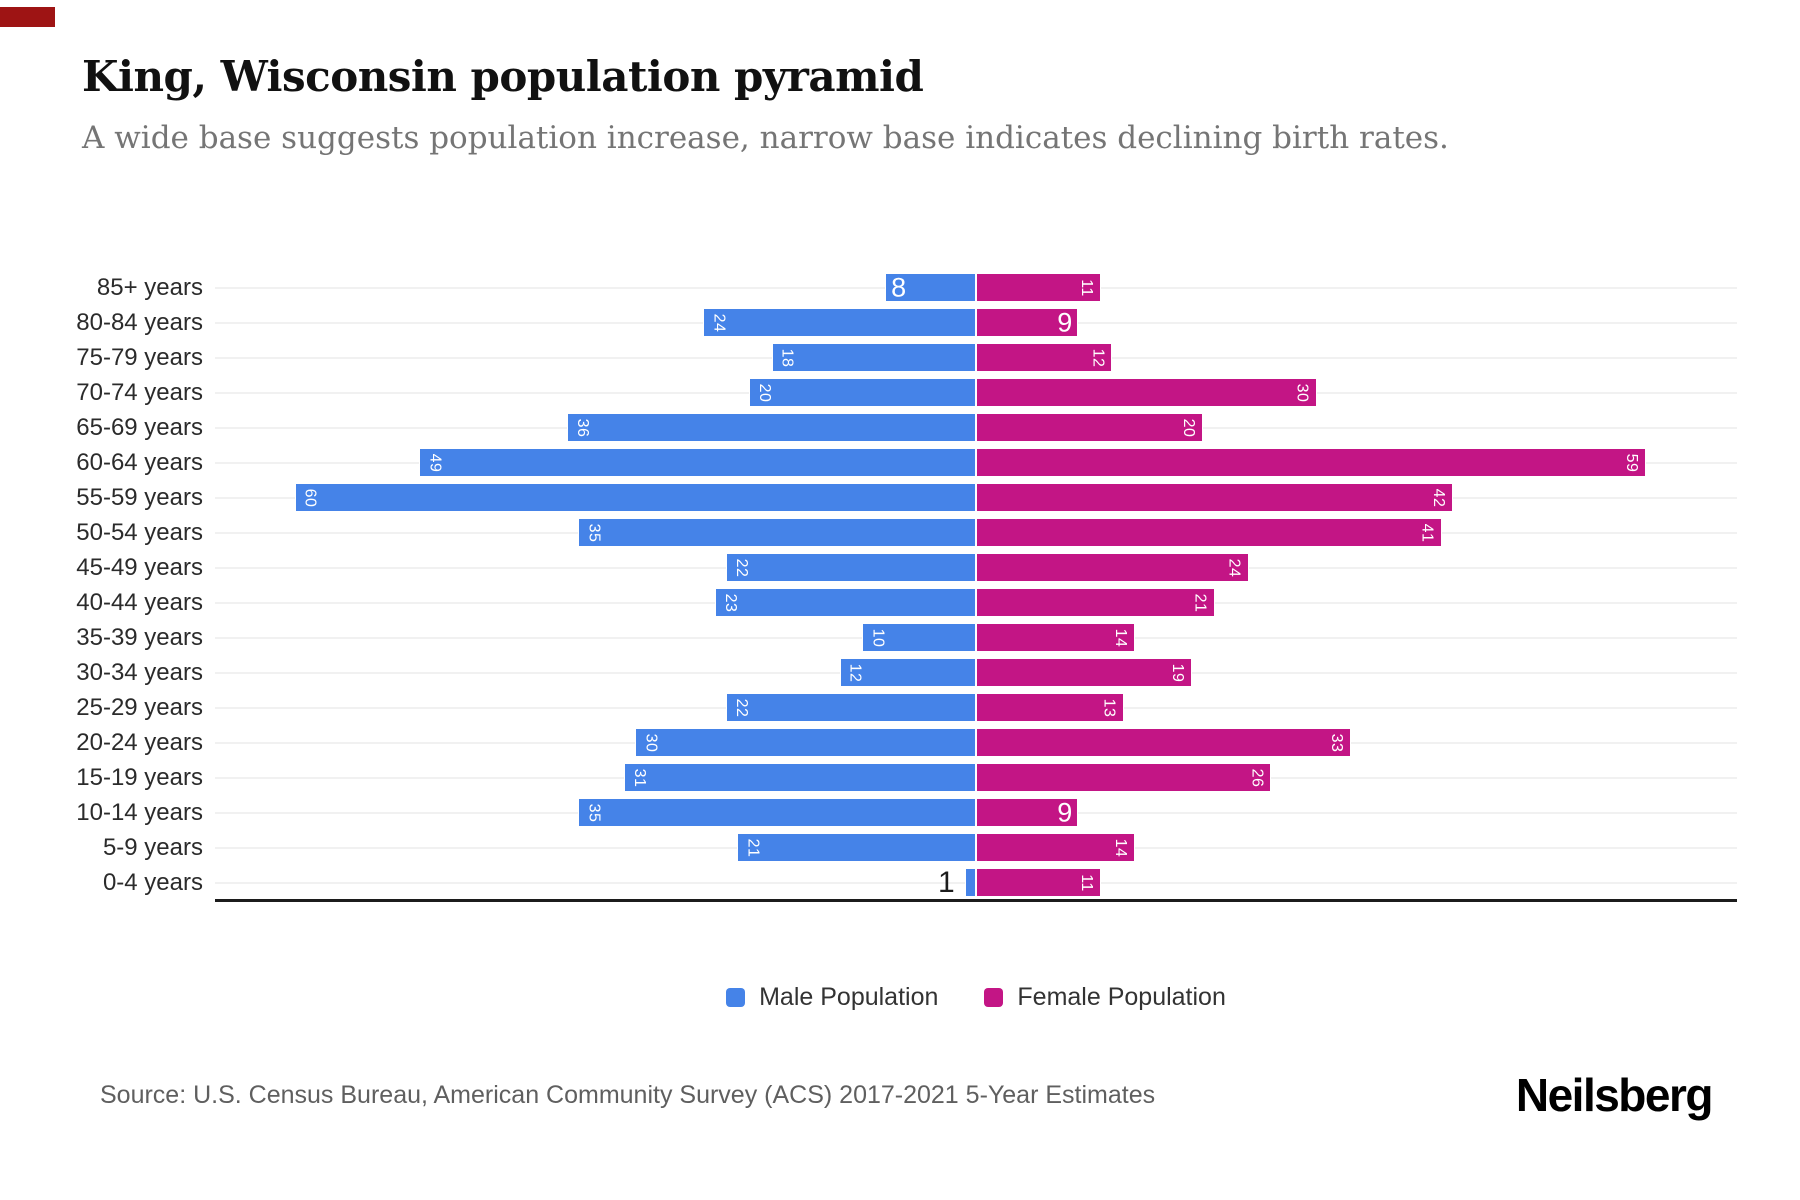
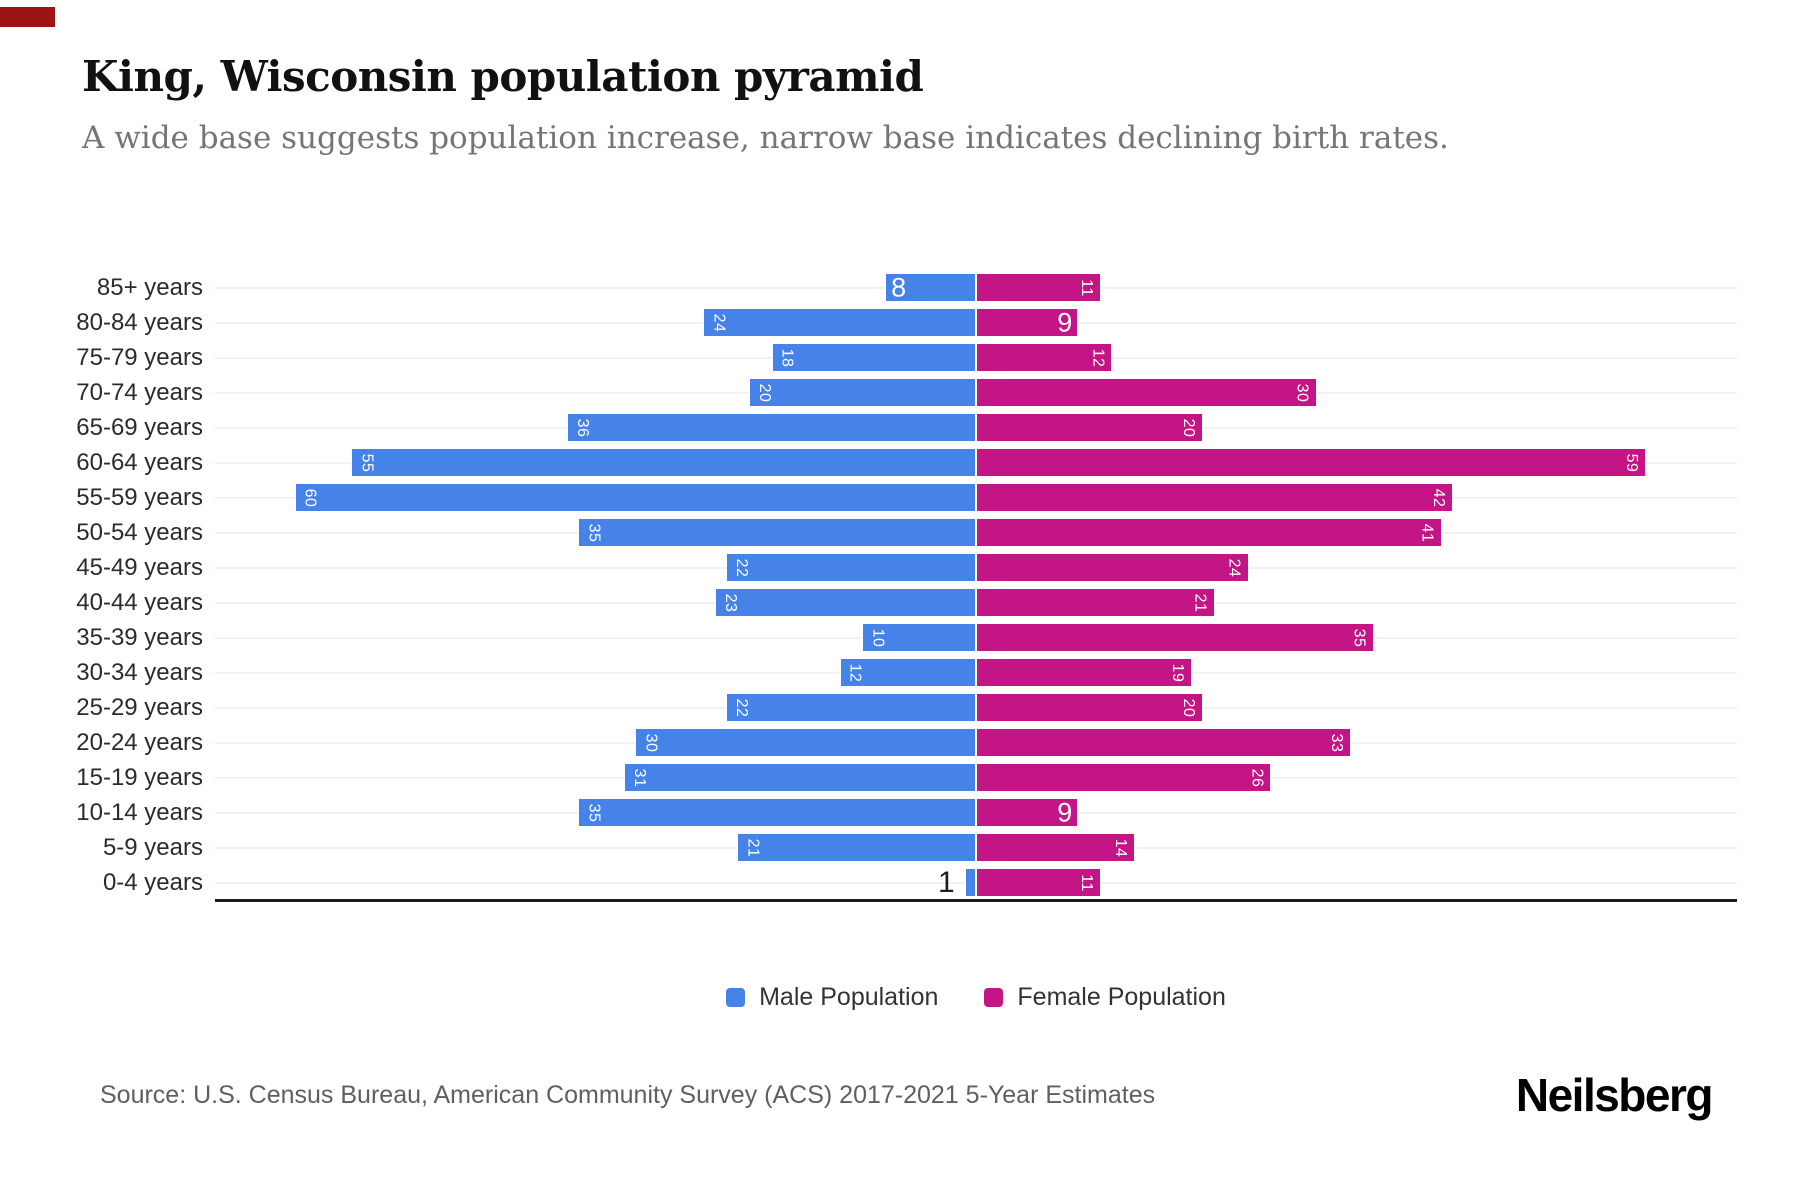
Male Population/60-64 years: 49 -> 55
Female Population/35-39 years: 14 -> 35
Female Population/25-29 years: 13 -> 20
